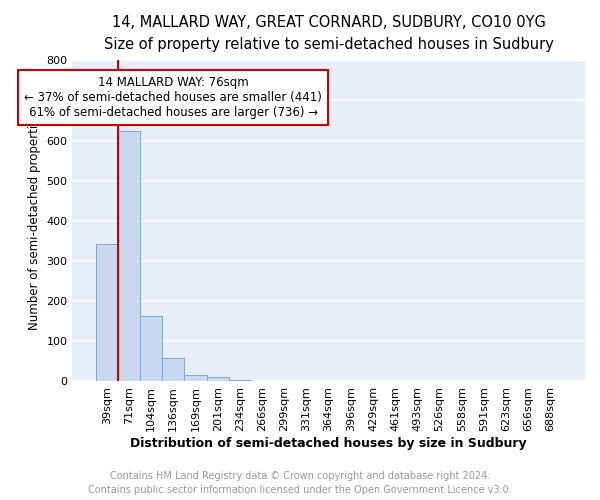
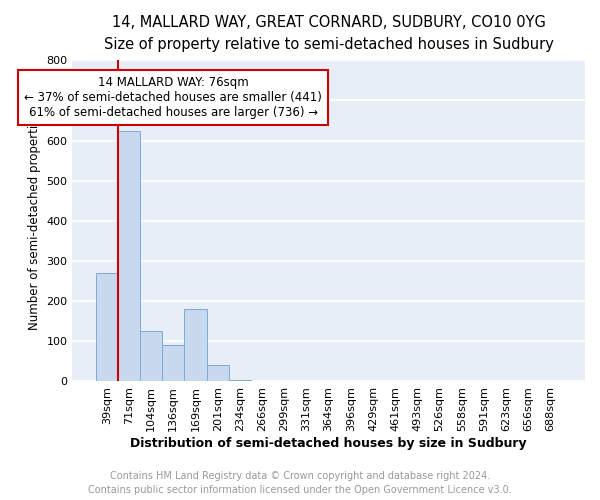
39sqm: 342 -> 270
104sqm: 162 -> 125
136sqm: 59 -> 90
169sqm: 15 -> 180
201sqm: 10 -> 40
